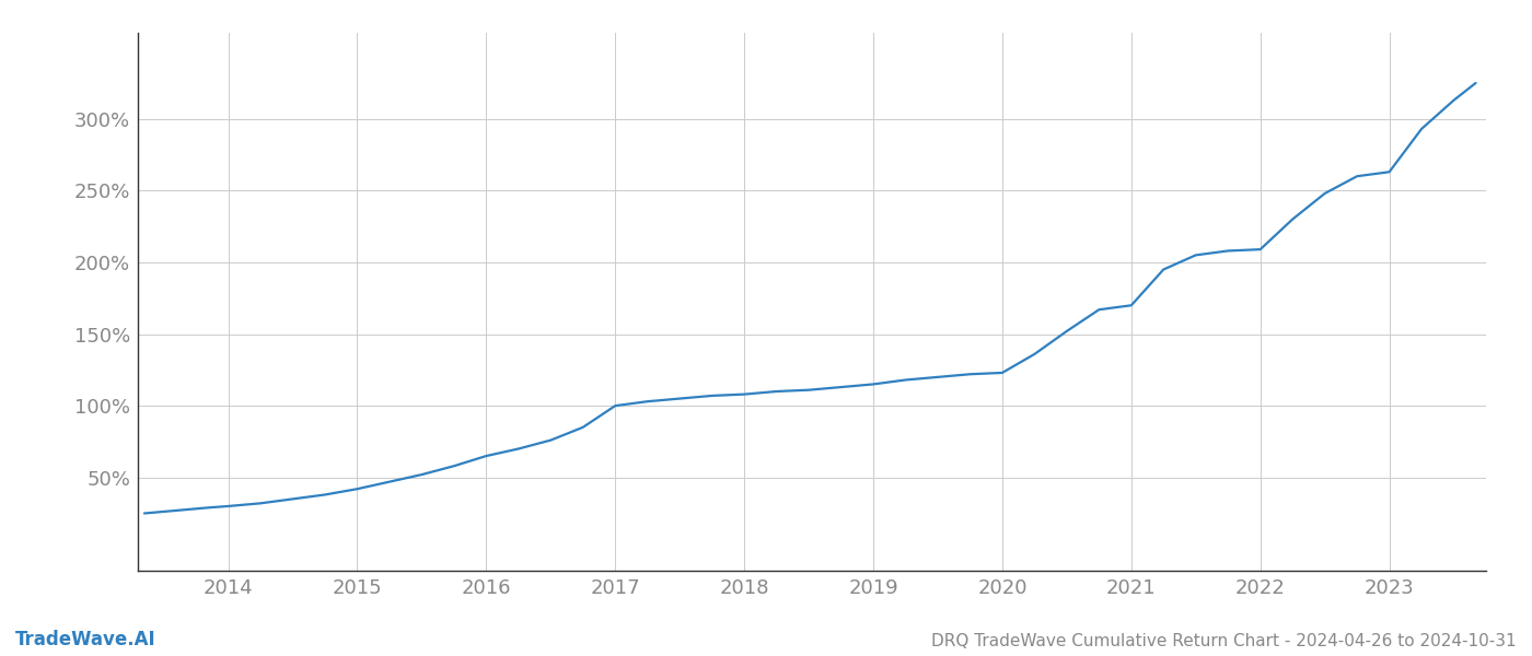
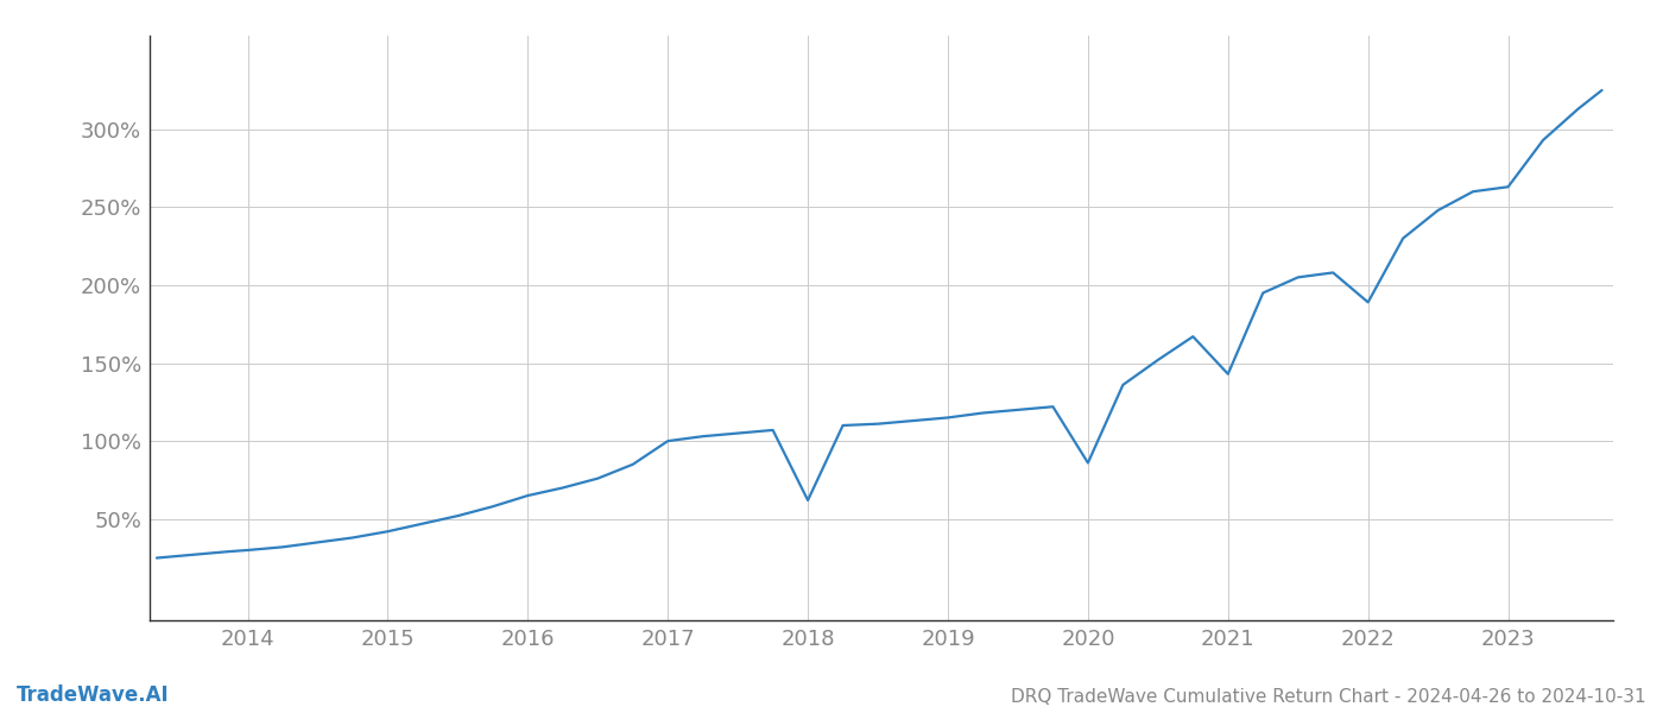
2018: 108% -> 62%
2020: 123% -> 86%
2021: 170% -> 143%
2022: 209% -> 189%
